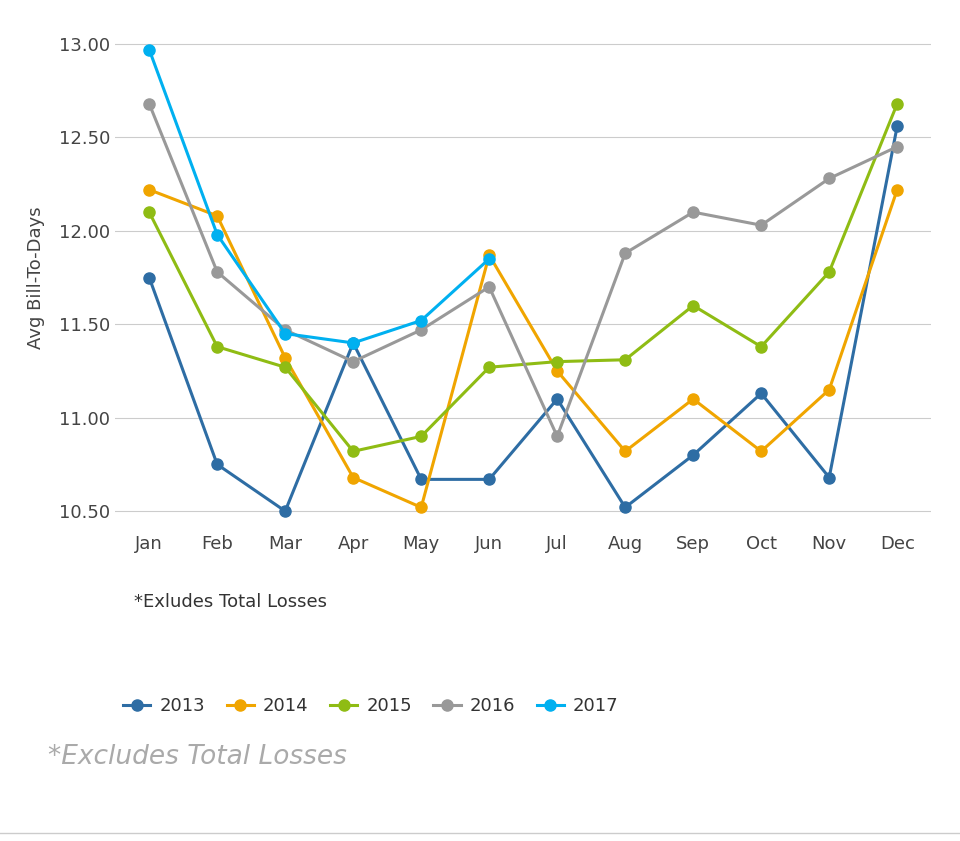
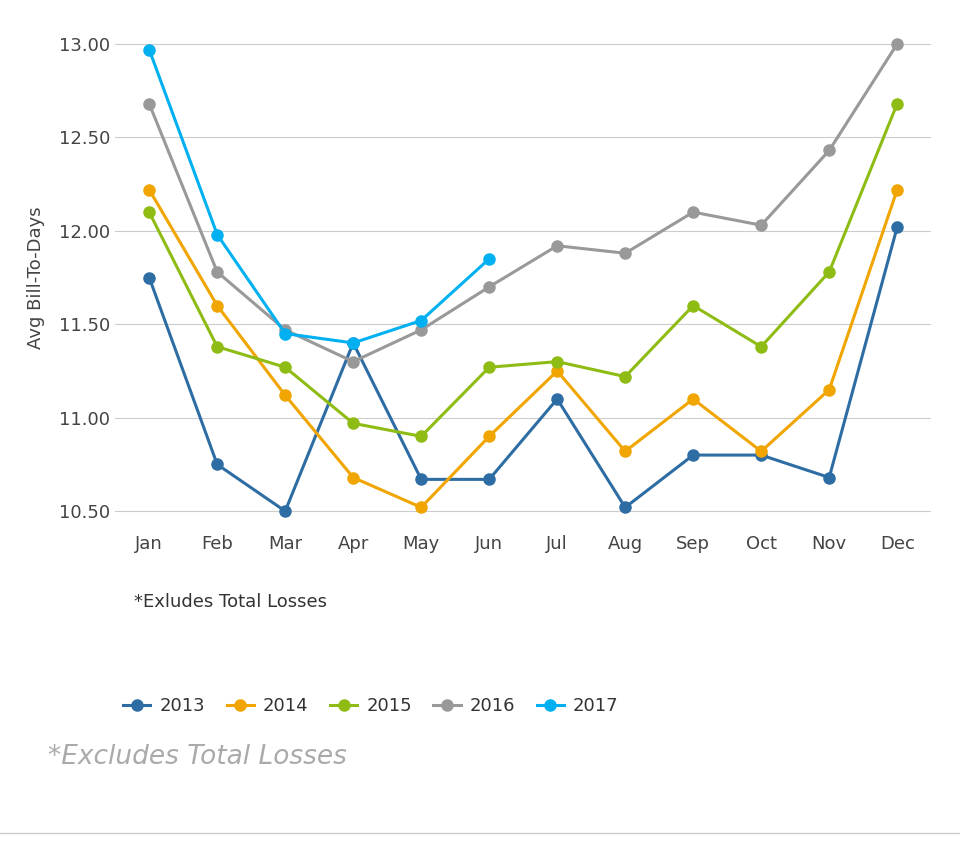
2014/Feb: 12.08 -> 11.60
2014/Mar: 11.32 -> 11.12
2015/Apr: 10.82 -> 10.97
2014/Jun: 11.87 -> 10.90
2016/Jul: 10.90 -> 11.92
2015/Aug: 11.31 -> 11.22
2013/Oct: 11.13 -> 10.80
2016/Nov: 12.28 -> 12.43
2013/Dec: 12.56 -> 12.02
2016/Dec: 12.45 -> 13.00
